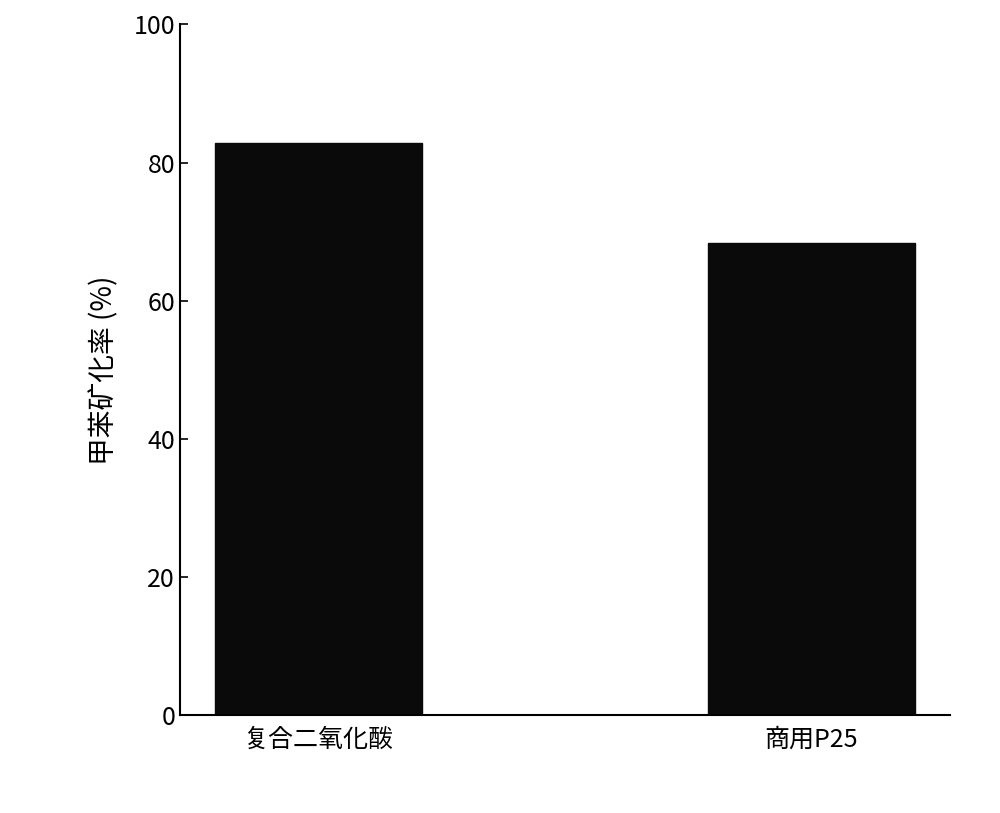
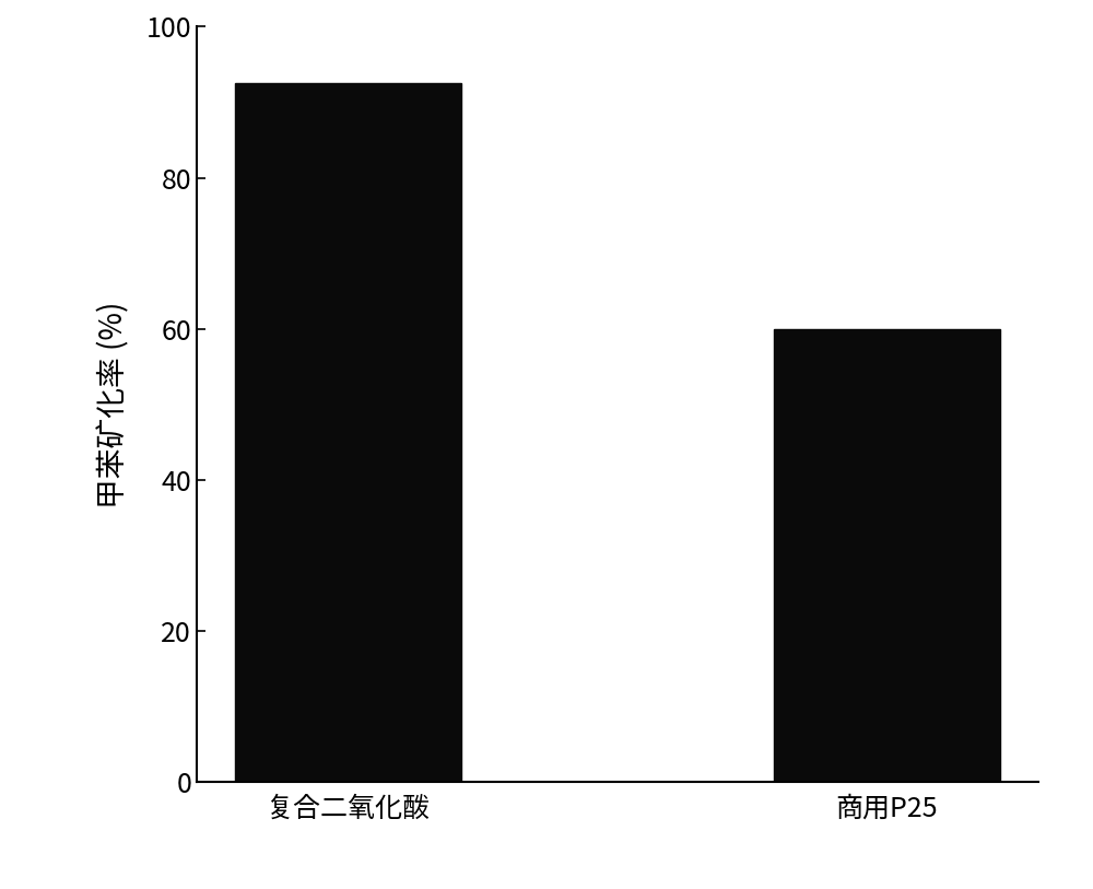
复合二氧化酦: 82.8 -> 92.5
商用P25: 68.4 -> 60.0
